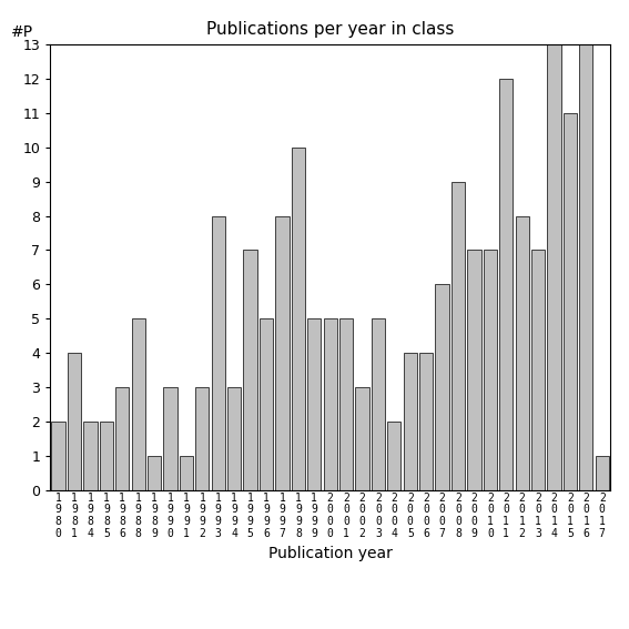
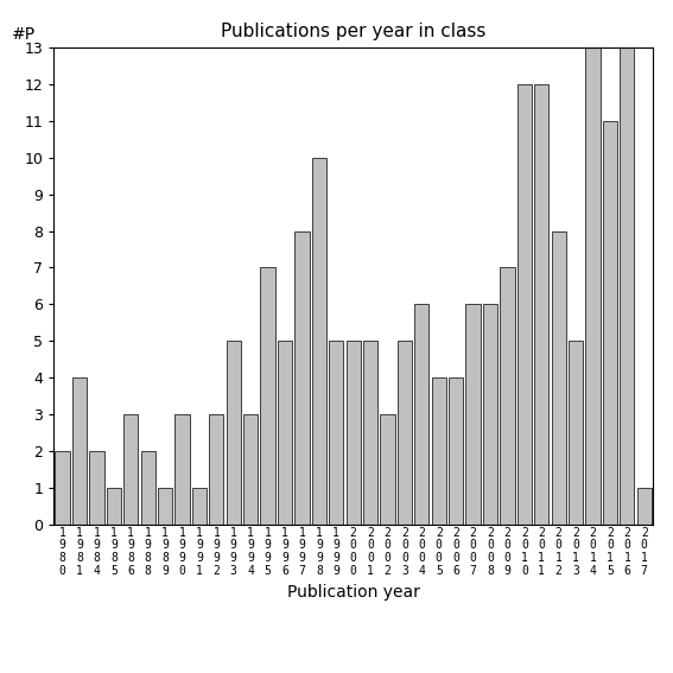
1 9 8 5: 2 -> 1
1 9 8 8: 5 -> 2
1 9 9 3: 8 -> 5
2 0 0 4: 2 -> 6
2 0 0 8: 9 -> 6
2 0 1 0: 7 -> 12
2 0 1 3: 7 -> 5
